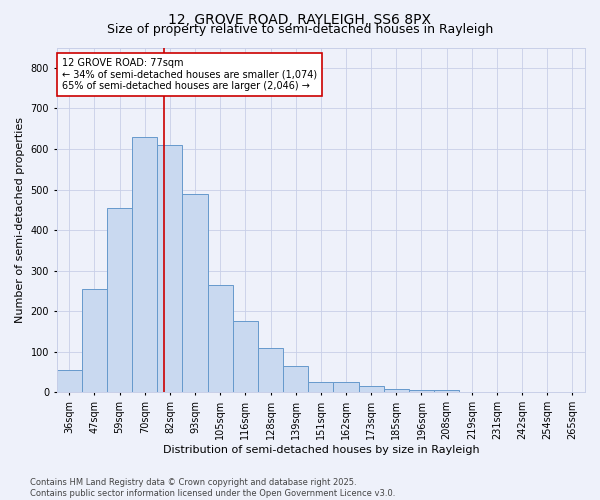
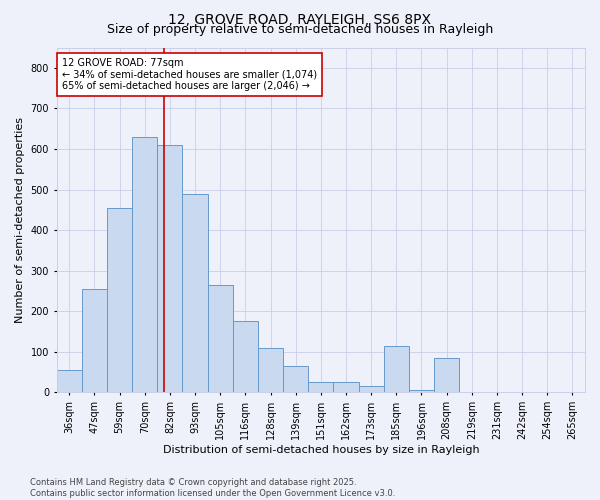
185sqm: 8 -> 115
208sqm: 5 -> 85
